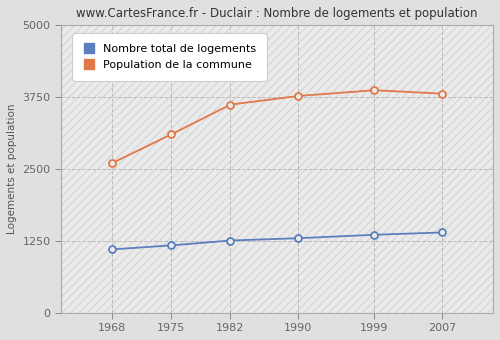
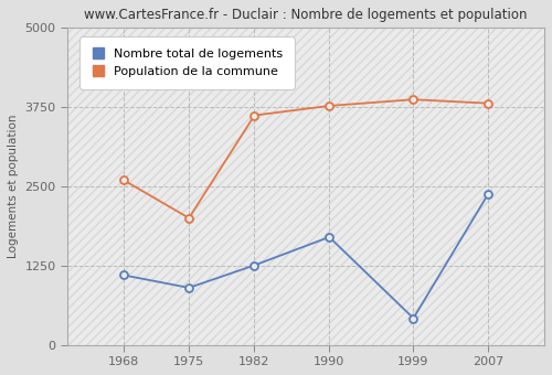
Nombre total de logements/1975: 1170 -> 900
Population de la commune/1975: 3100 -> 2000
Nombre total de logements/1990: 1300 -> 1700
Nombre total de logements/1999: 1360 -> 420
Nombre total de logements/2007: 1400 -> 2380
